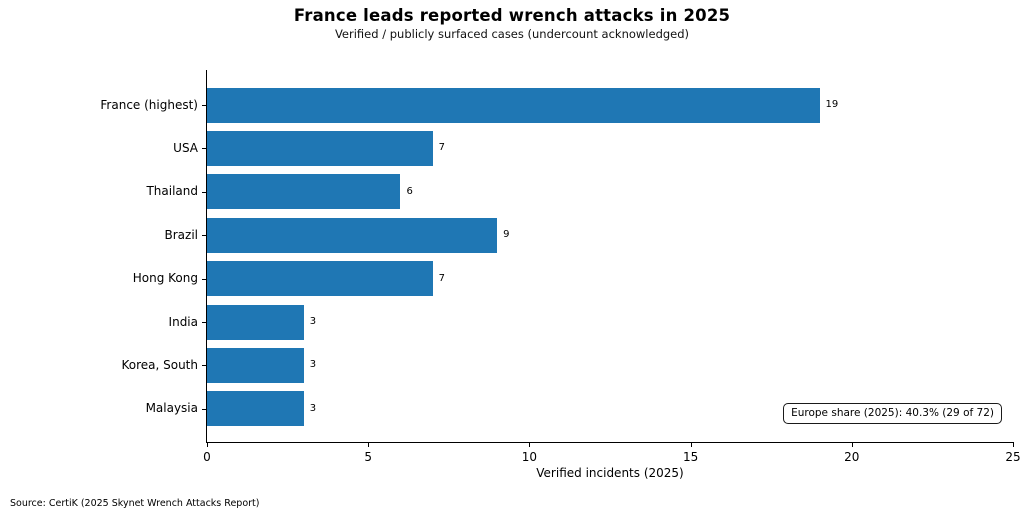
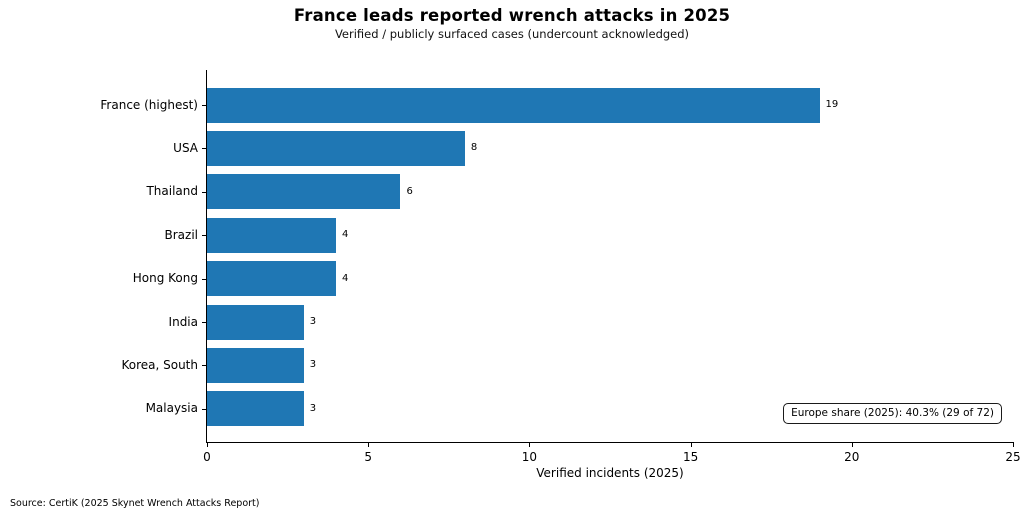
USA: 7 -> 8
Brazil: 9 -> 4
Hong Kong: 7 -> 4
